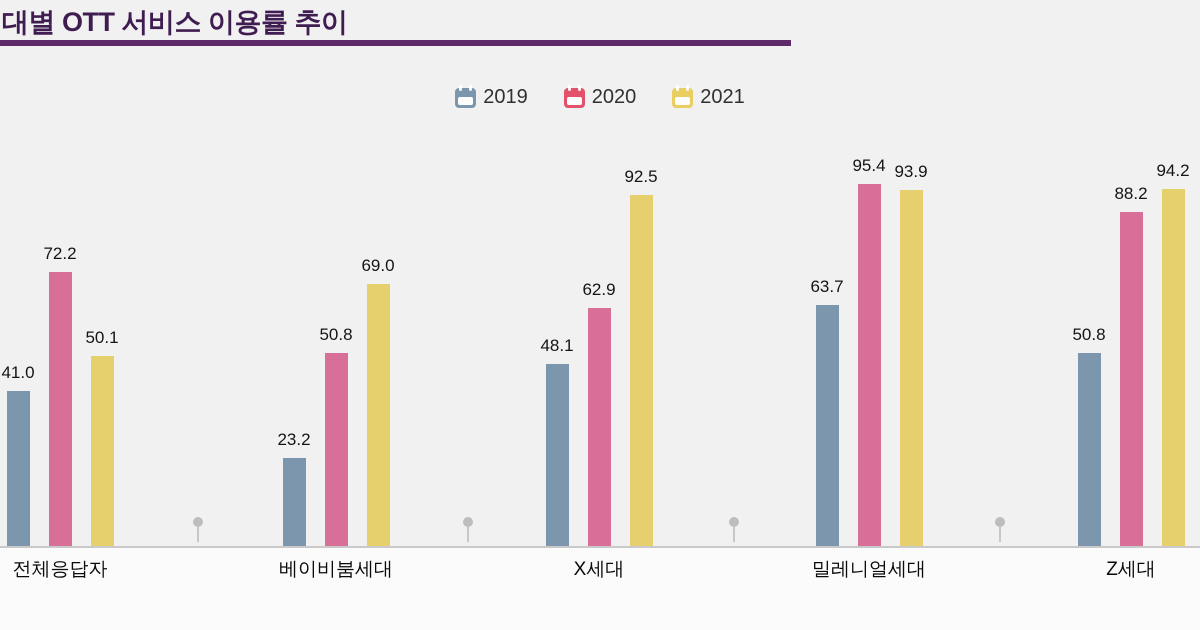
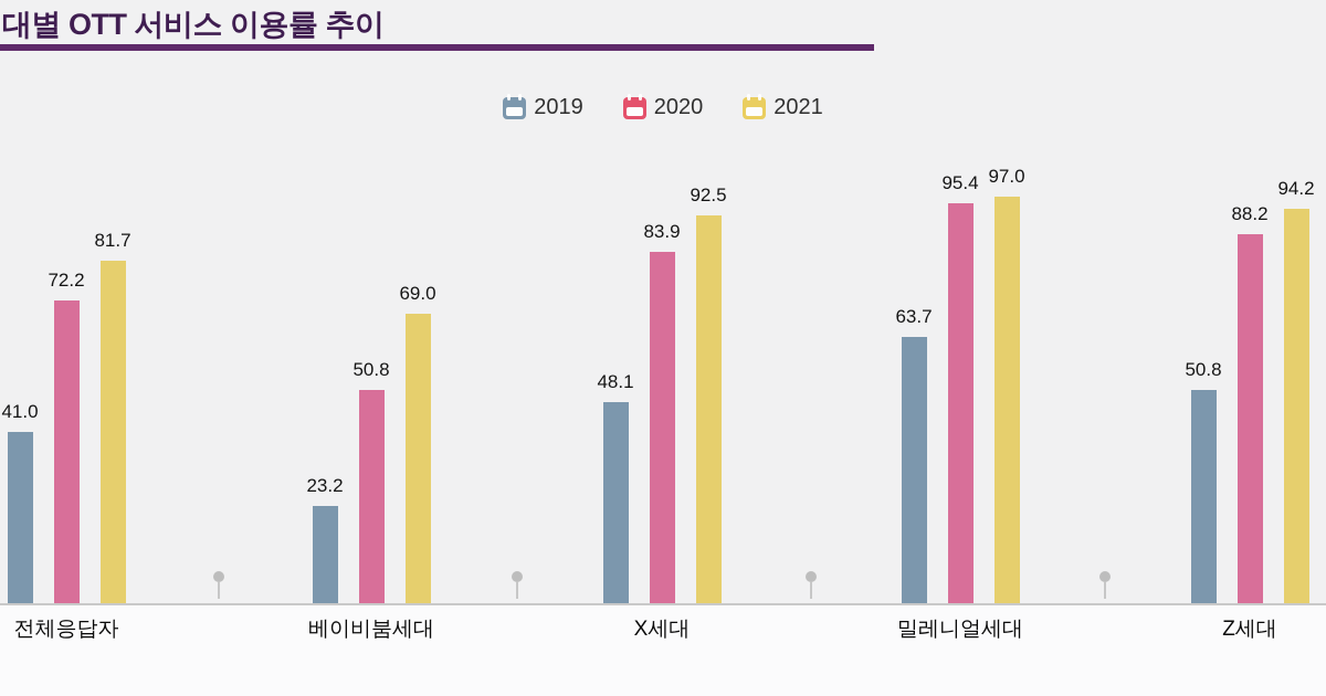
2021/전체응답자: 50.1 -> 81.7
2020/X세대: 62.9 -> 83.9
2021/밀레니얼세대: 93.9 -> 97.0
